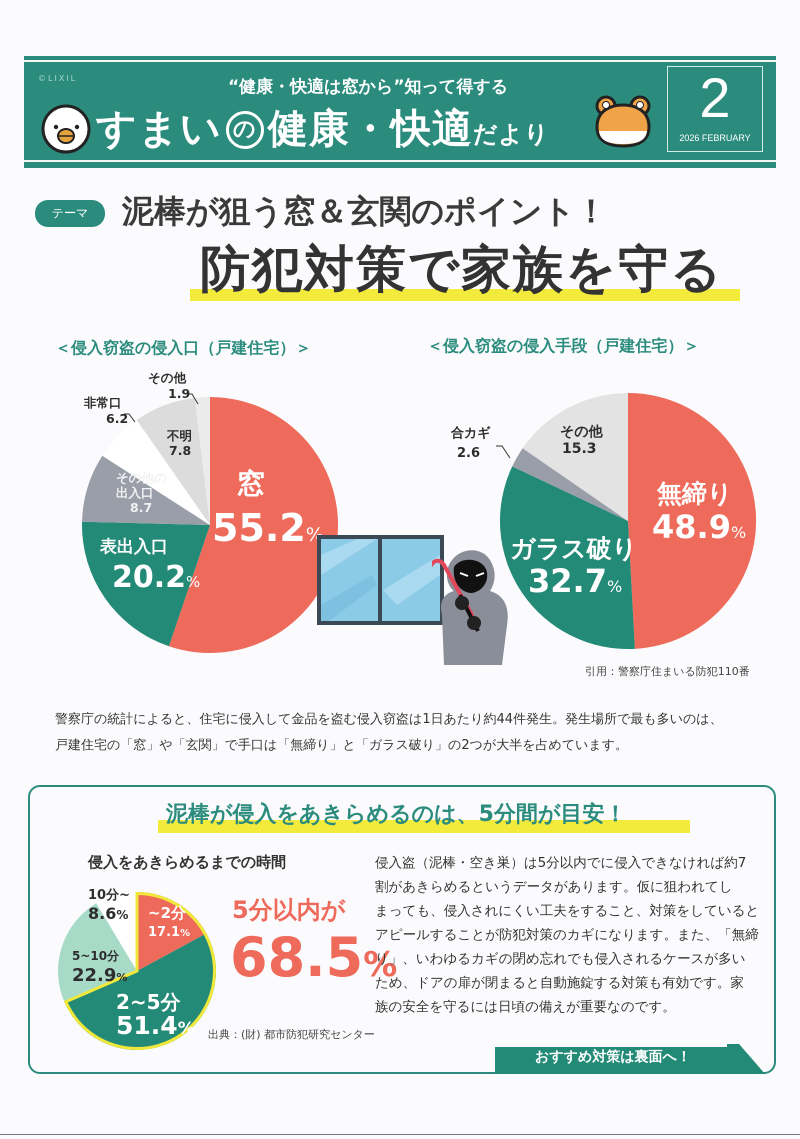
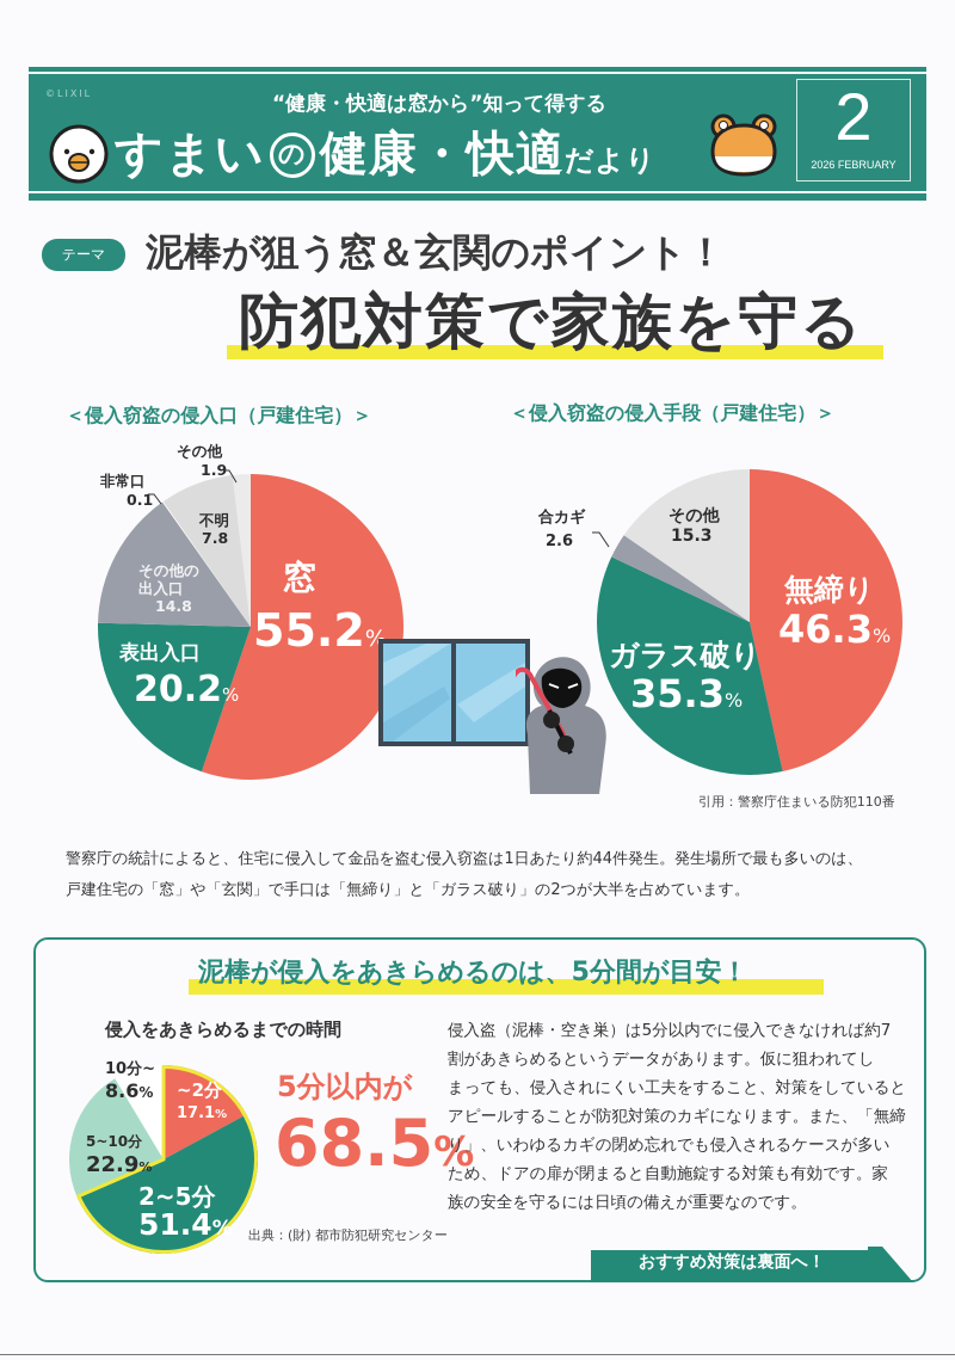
＜侵入窃盗の侵入口（戸建住宅）＞/その他の出入口: 8.7 -> 14.8
＜侵入窃盗の侵入口（戸建住宅）＞/非常口: 6.2 -> 0.1
＜侵入窃盗の侵入手段（戸建住宅）＞/無締り: 48.9 -> 46.3
＜侵入窃盗の侵入手段（戸建住宅）＞/ガラス破り: 32.7 -> 35.3
